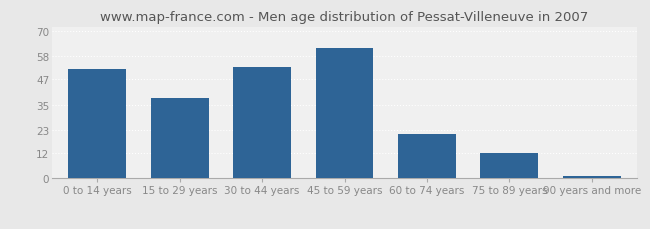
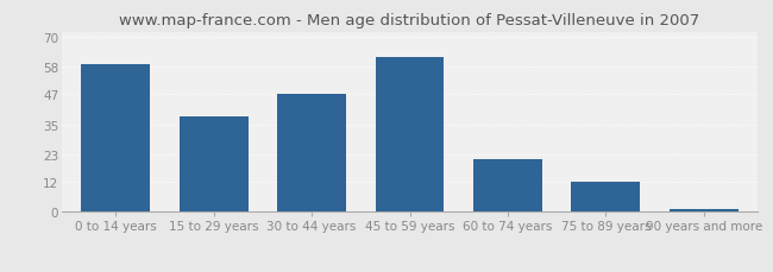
0 to 14 years: 52 -> 59
30 to 44 years: 53 -> 47
